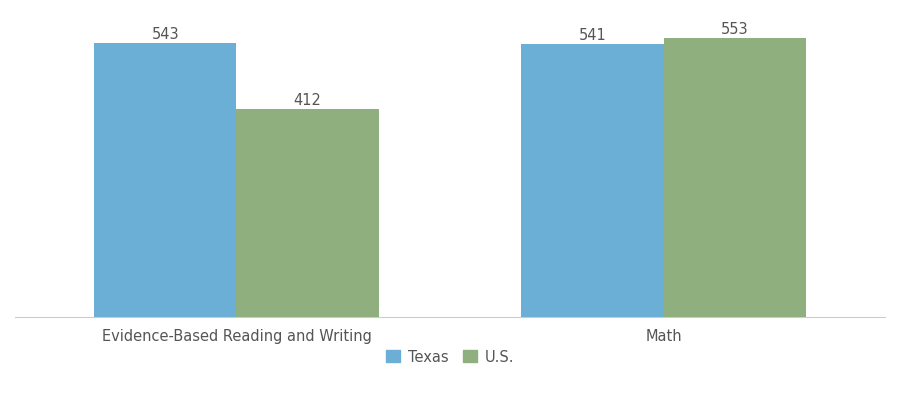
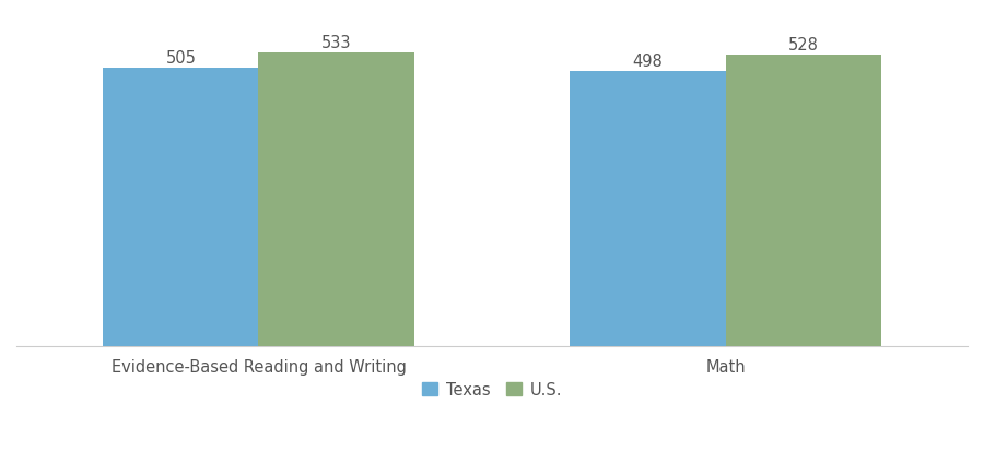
Texas/Evidence-Based Reading and Writing: 543 -> 505
U.S./Evidence-Based Reading and Writing: 412 -> 533
Texas/Math: 541 -> 498
U.S./Math: 553 -> 528
